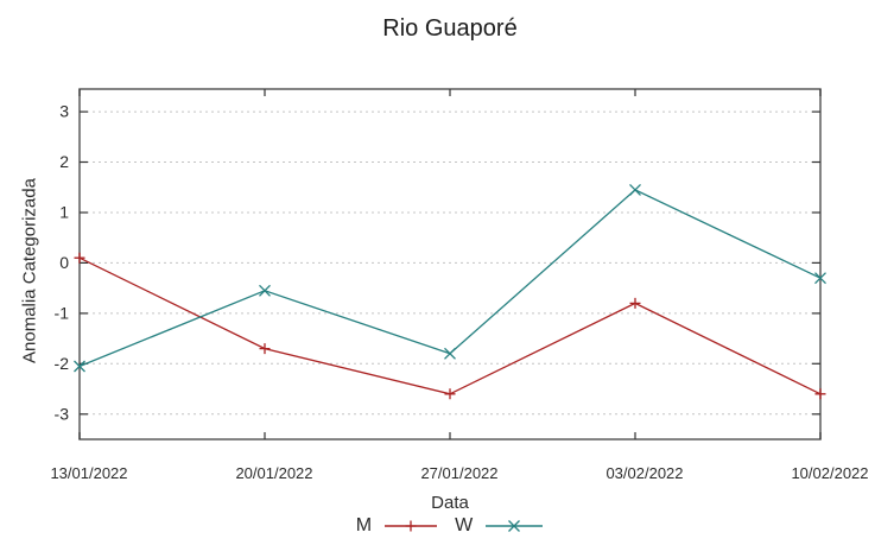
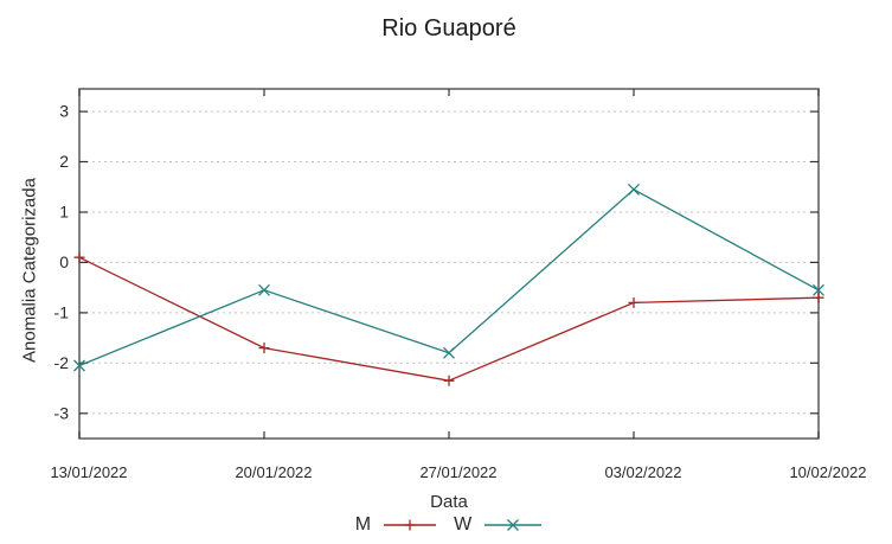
M/27/01/2022: -2.6 -> -2.4
M/10/02/2022: -2.6 -> -0.7
W/10/02/2022: -0.3 -> -0.6
